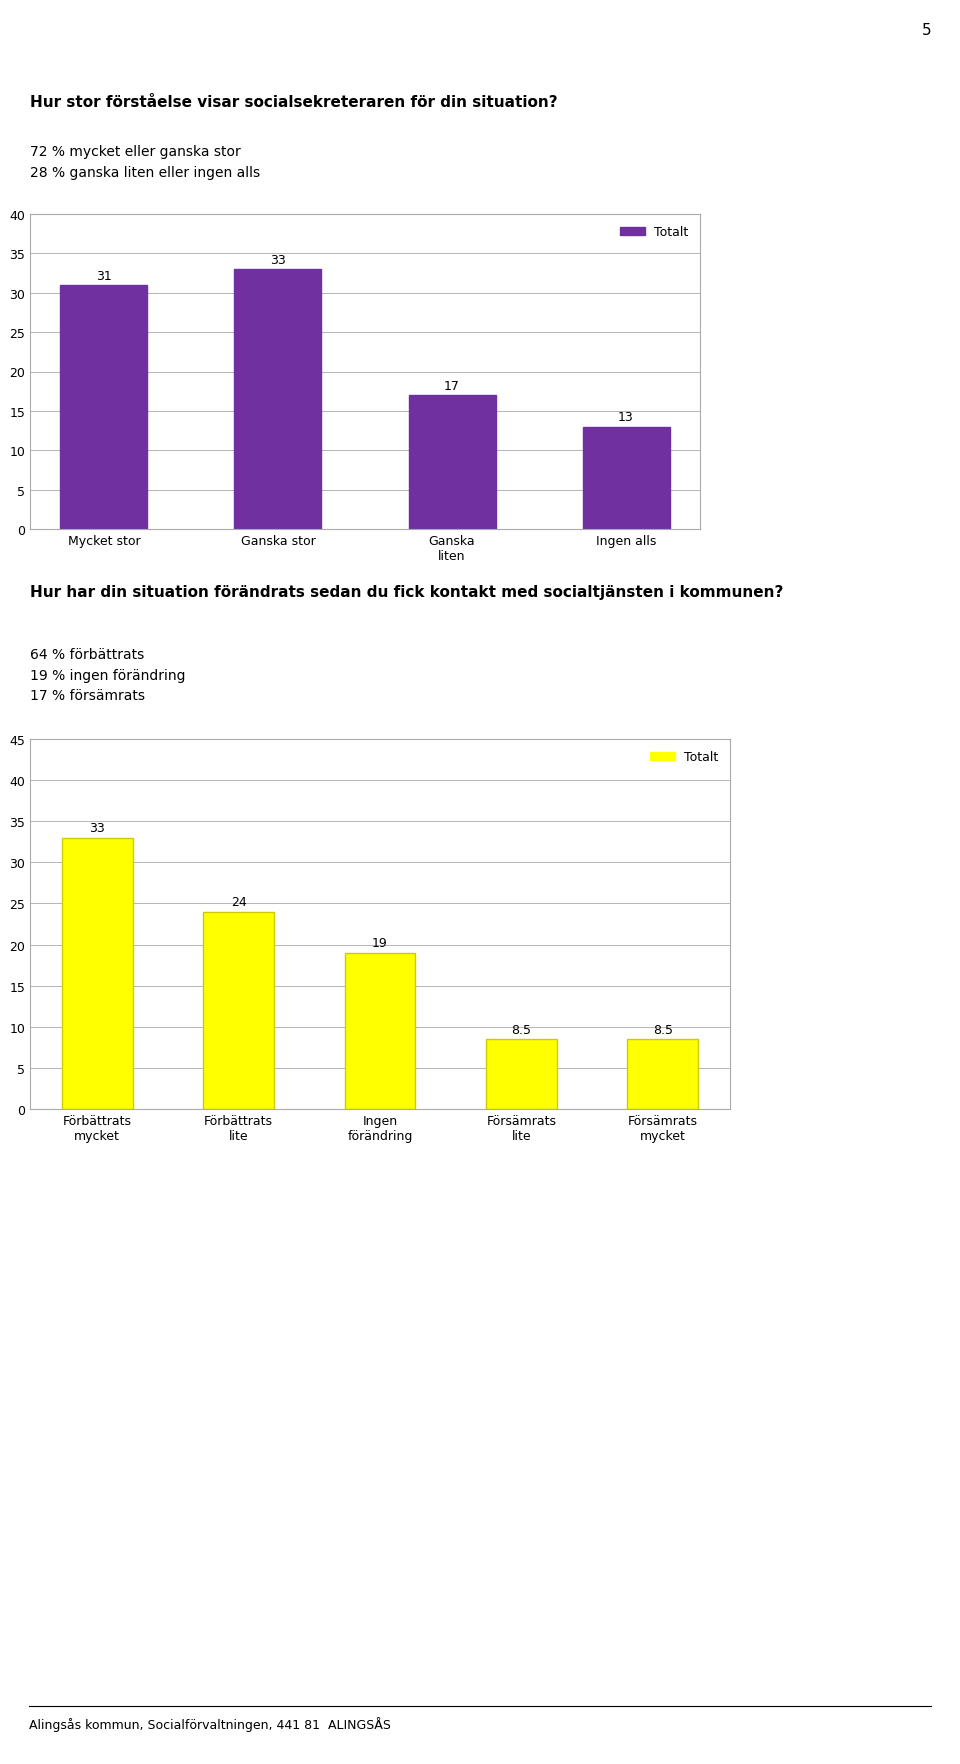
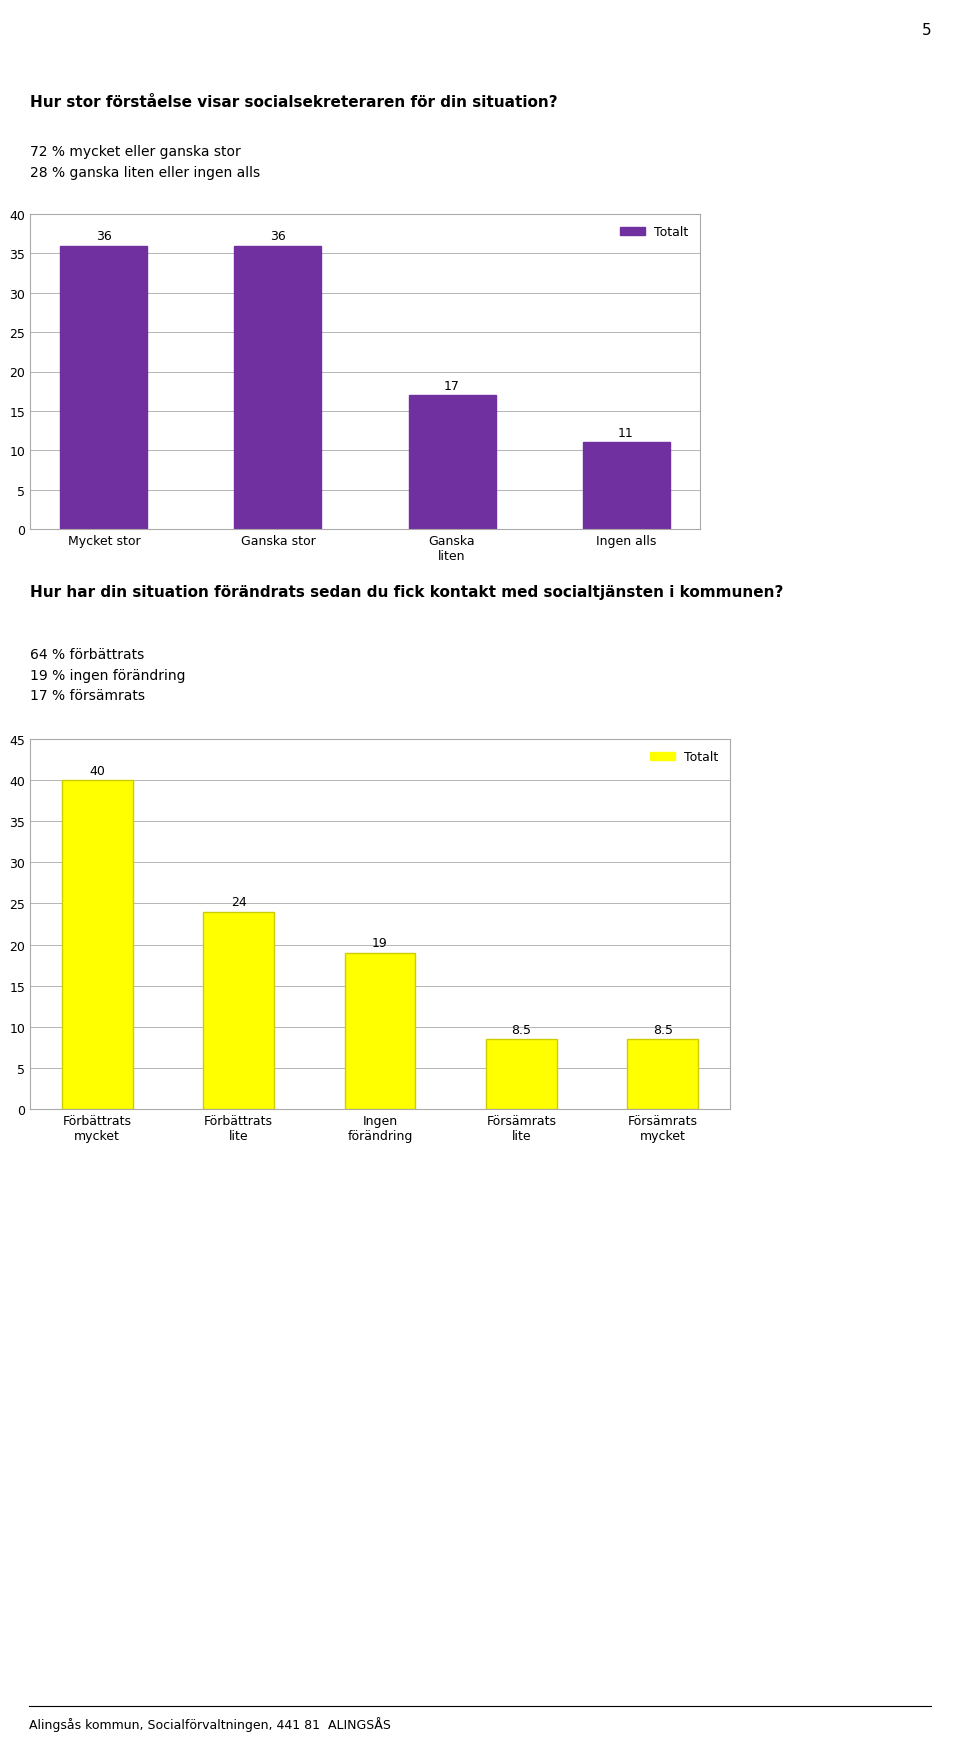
Mycket stor: 31 -> 36
Ganska stor: 33 -> 36
Ingen alls: 13 -> 11
Förbättrats mycket: 33 -> 40
